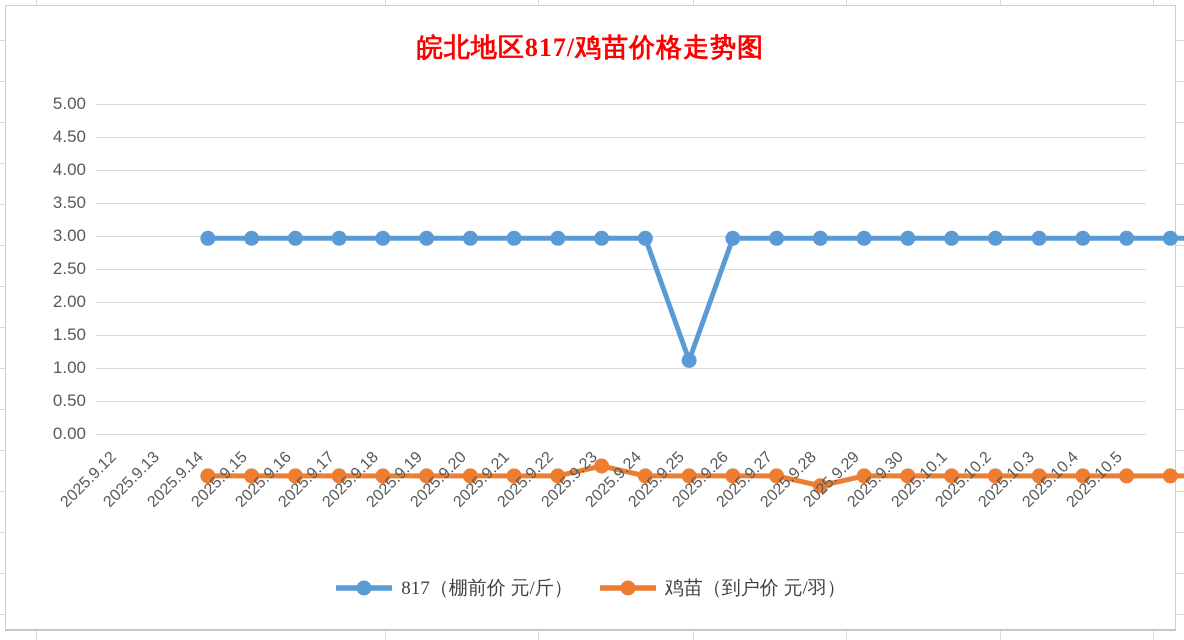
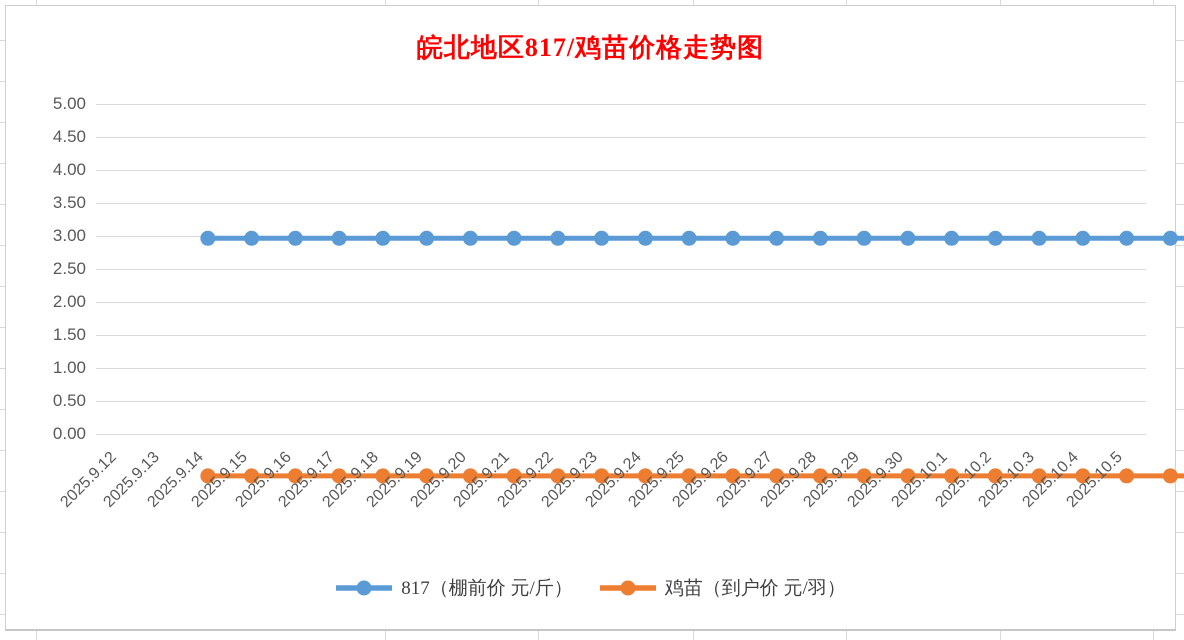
鸡苗（到户价 元/羽）/2025.9.21: 1.0 -> 0.8
817（棚前价 元/斤）/2025.9.23: 2.6 -> 4.5
鸡苗（到户价 元/羽）/2025.9.26: 0.7 -> 0.8
